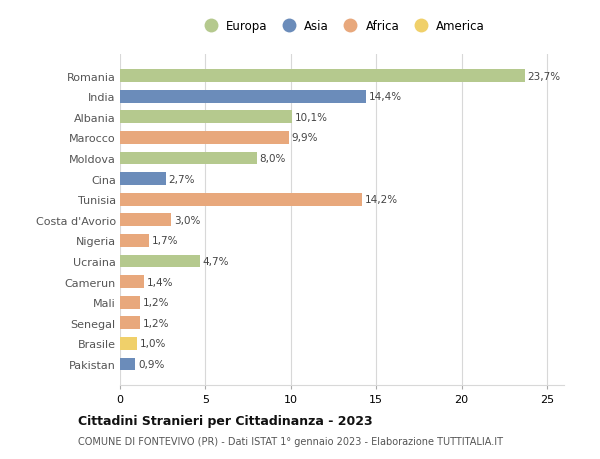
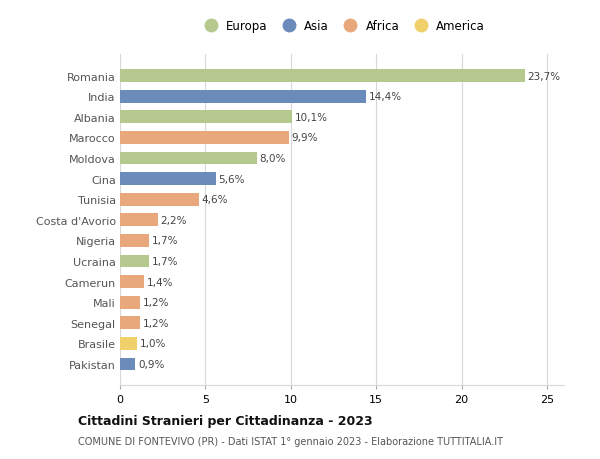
Cina: 2,7% -> 5,6%
Tunisia: 14,2% -> 4,6%
Costa d'Avorio: 3,0% -> 2,2%
Ucraina: 4,7% -> 1,7%
